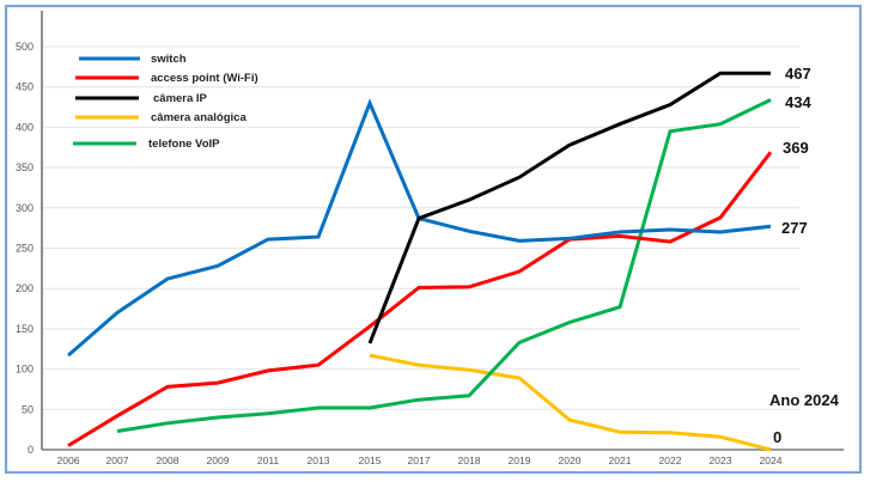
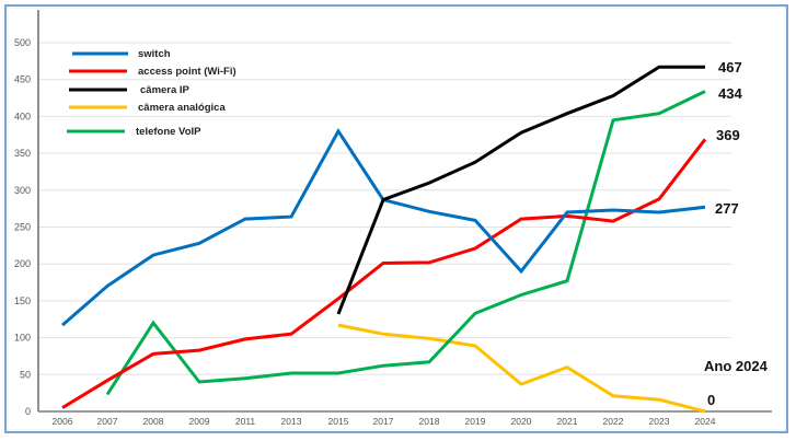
telefone VoIP/2008: 30 -> 120
switch/2015: 430 -> 380
switch/2020: 260 -> 190
câmera analógica/2021: 20 -> 60
